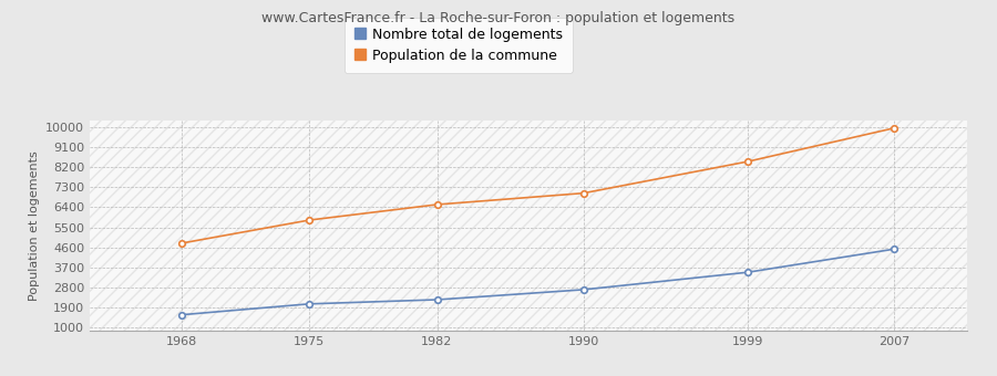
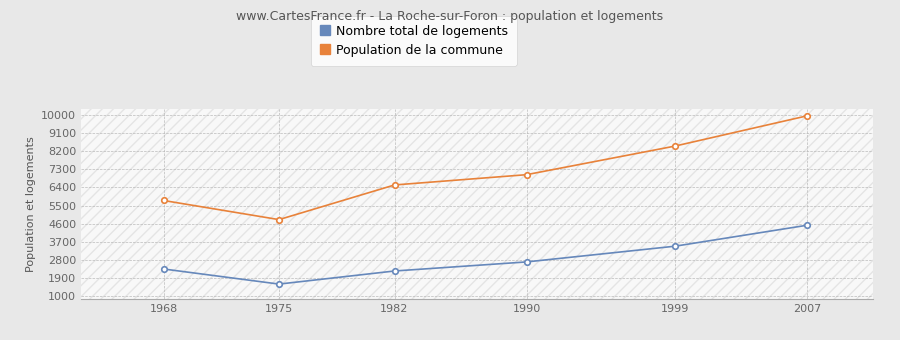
Nombre total de logements/1968: 1570 -> 2350
Population de la commune/1968: 4780 -> 5750
Nombre total de logements/1975: 2060 -> 1600
Population de la commune/1975: 5820 -> 4800
